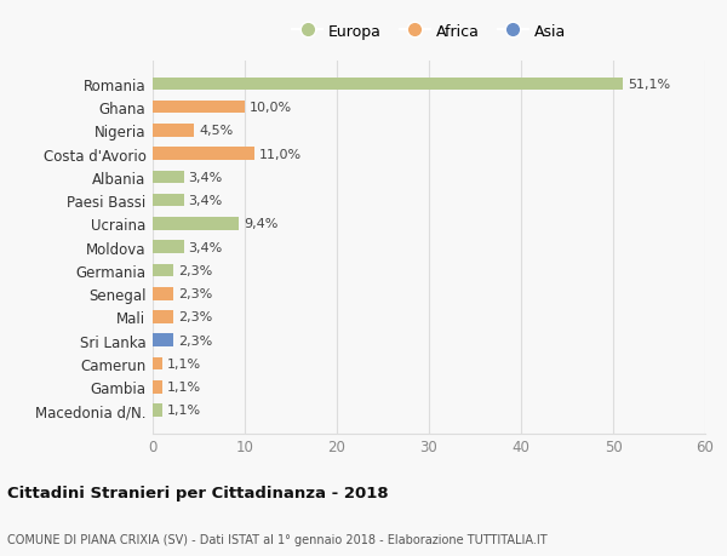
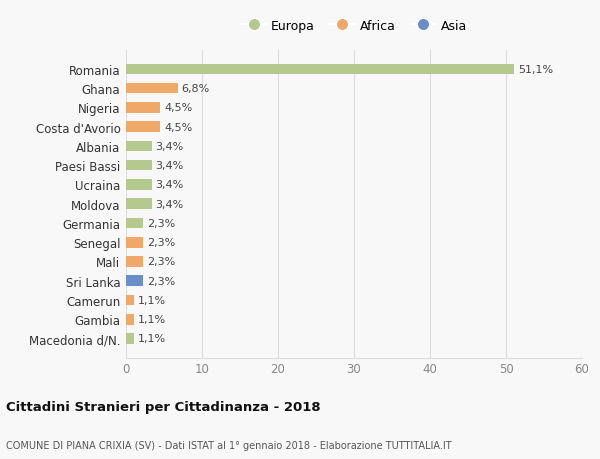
Ghana: 10,0% -> 6,8%
Costa d'Avorio: 11,0% -> 4,5%
Ucraina: 9,4% -> 3,4%
